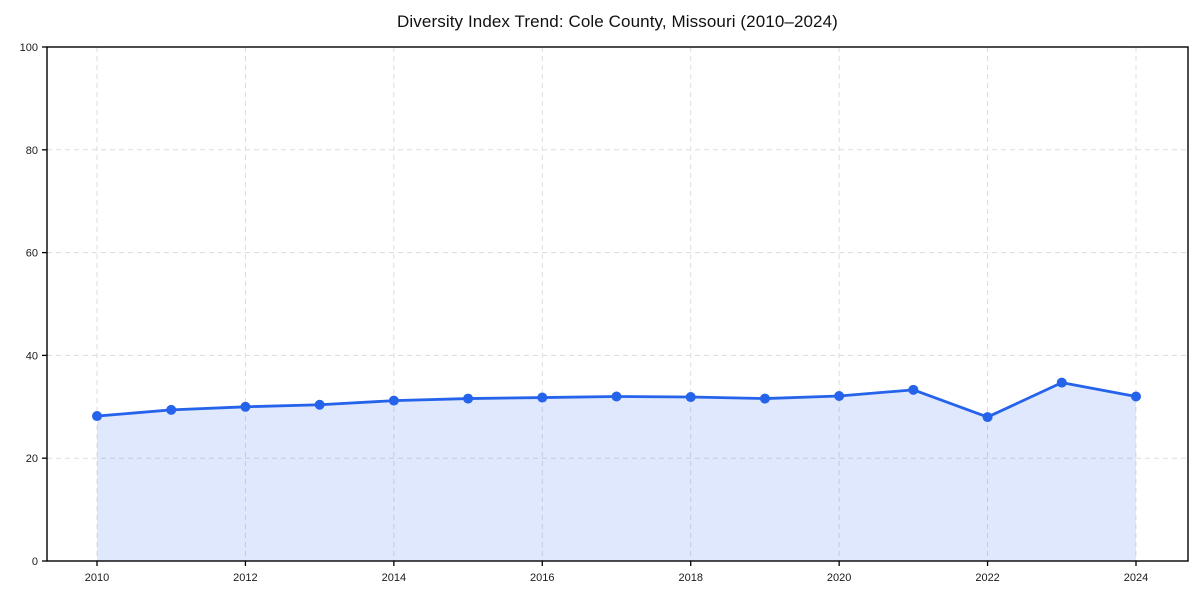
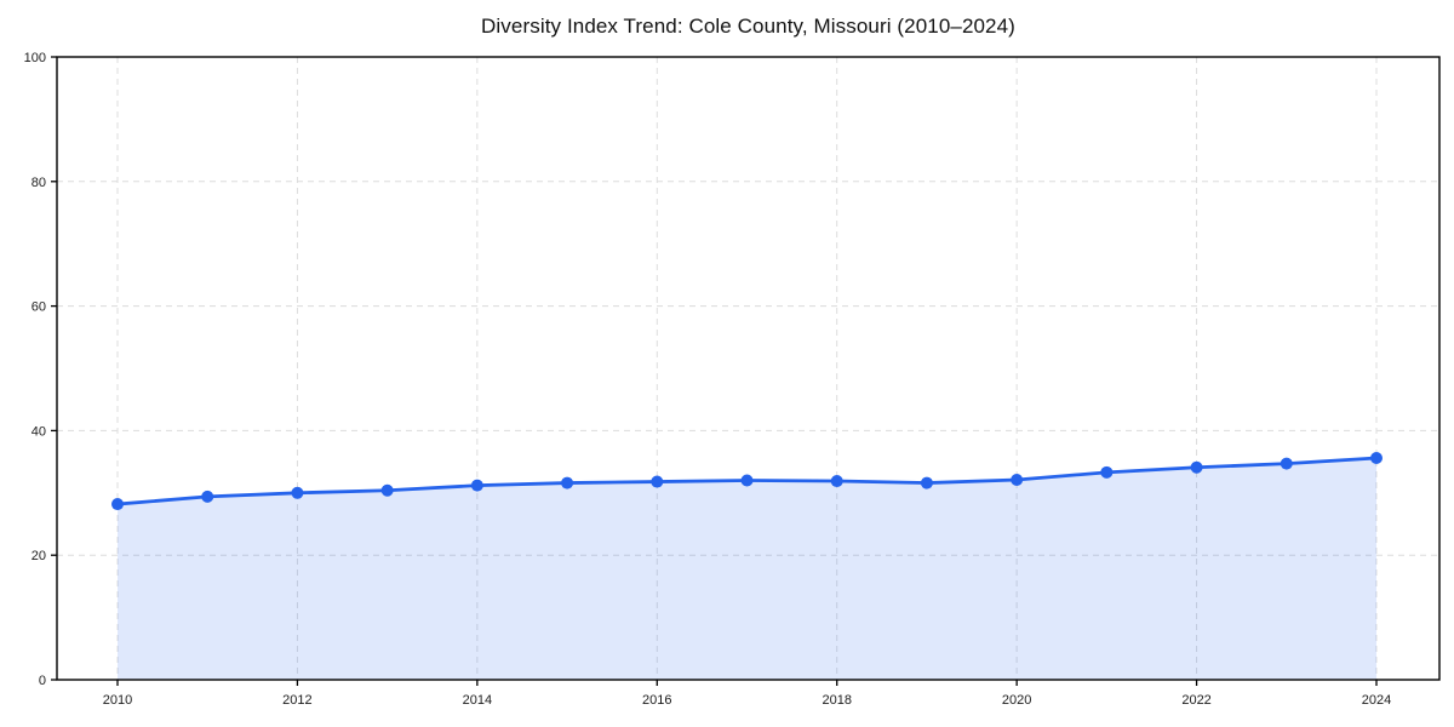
2022: 28 -> 34
2024: 32 -> 36
